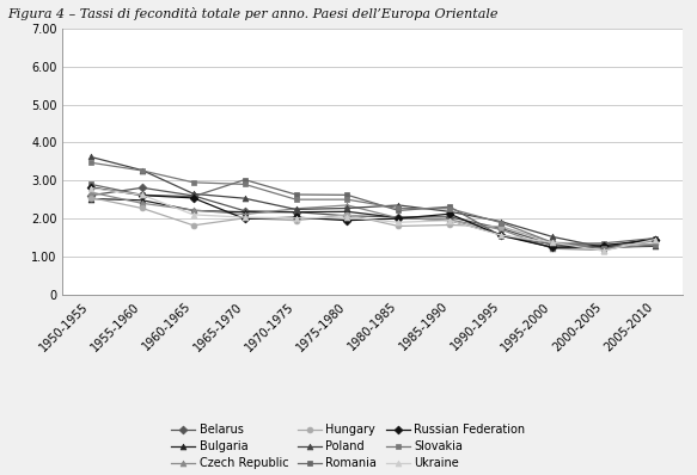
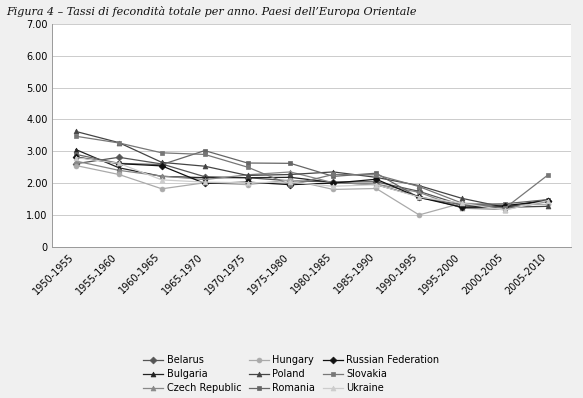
Bulgaria/1950-1955: 2.52 -> 3.05
Slovakia/1975-1980: 2.50 -> 1.95
Hungary/1990-1995: 1.79 -> 1.00
Slovakia/2005-2010: 1.31 -> 2.25
